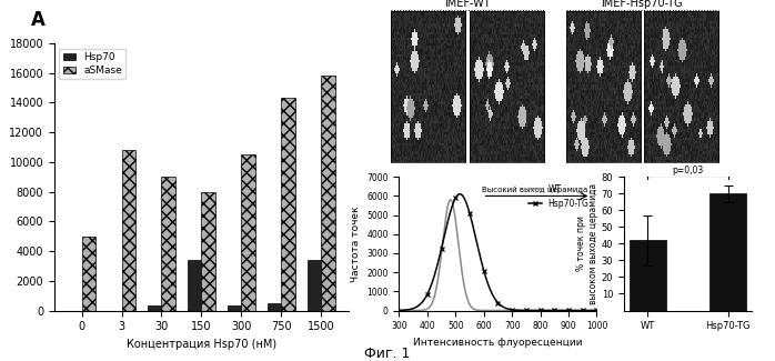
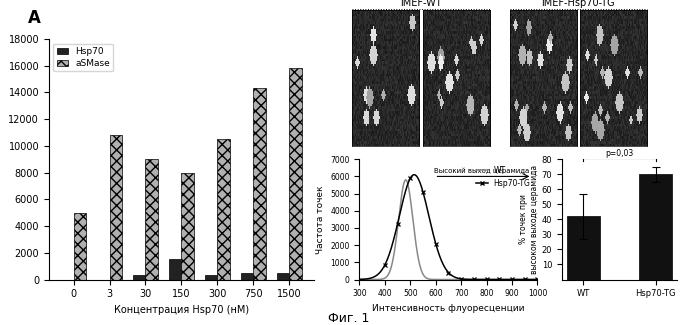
Hsp70/150: 3400 -> 1500
Hsp70/1500: 3400 -> 500
